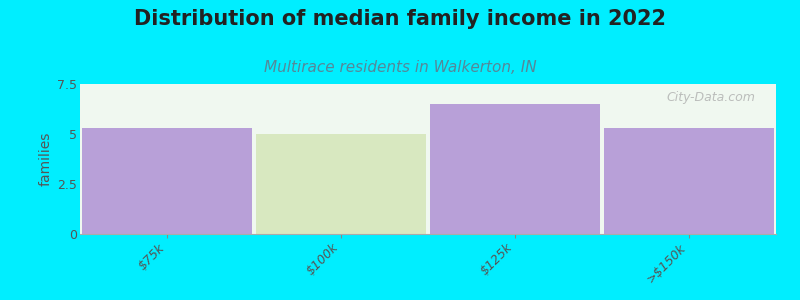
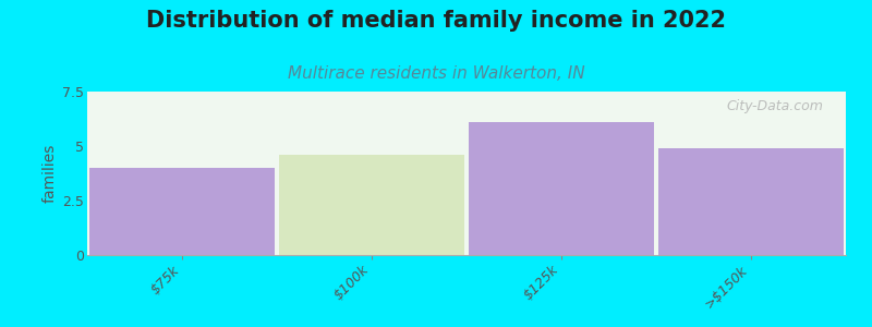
$75k: 5.3 -> 4.0
$100k: 5.0 -> 4.6
$125k: 6.5 -> 6.1
>$150k: 5.3 -> 4.9
